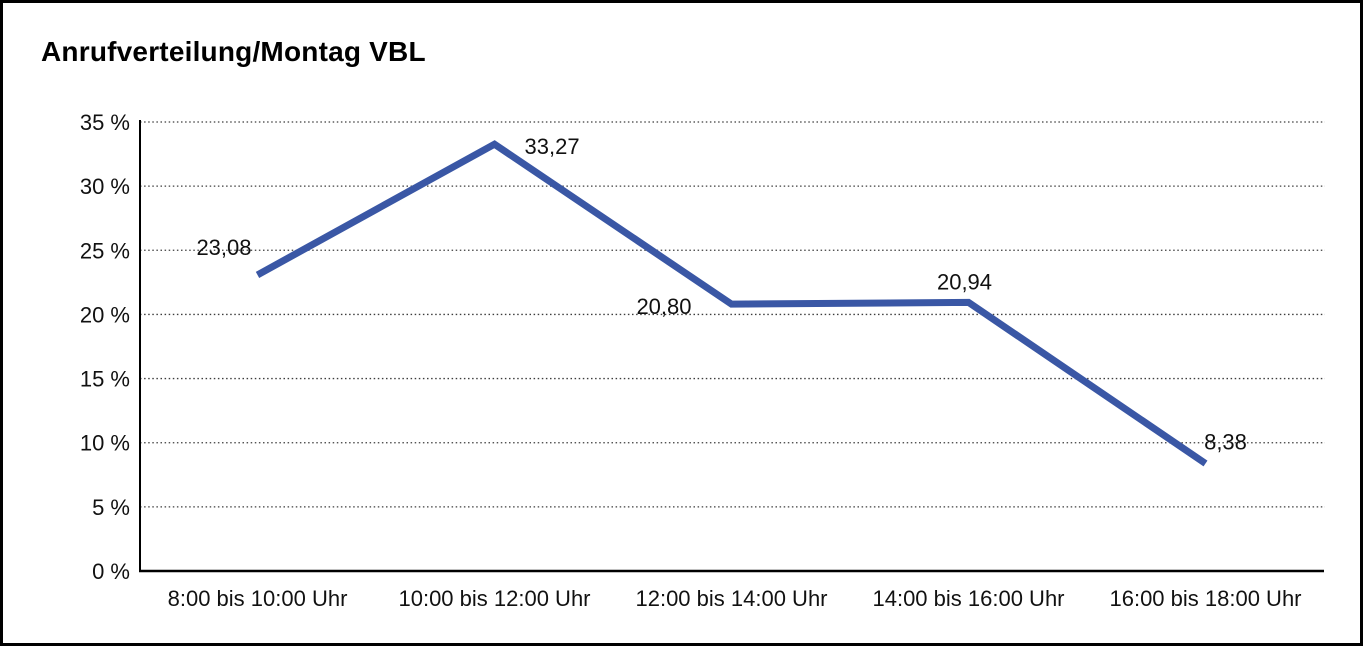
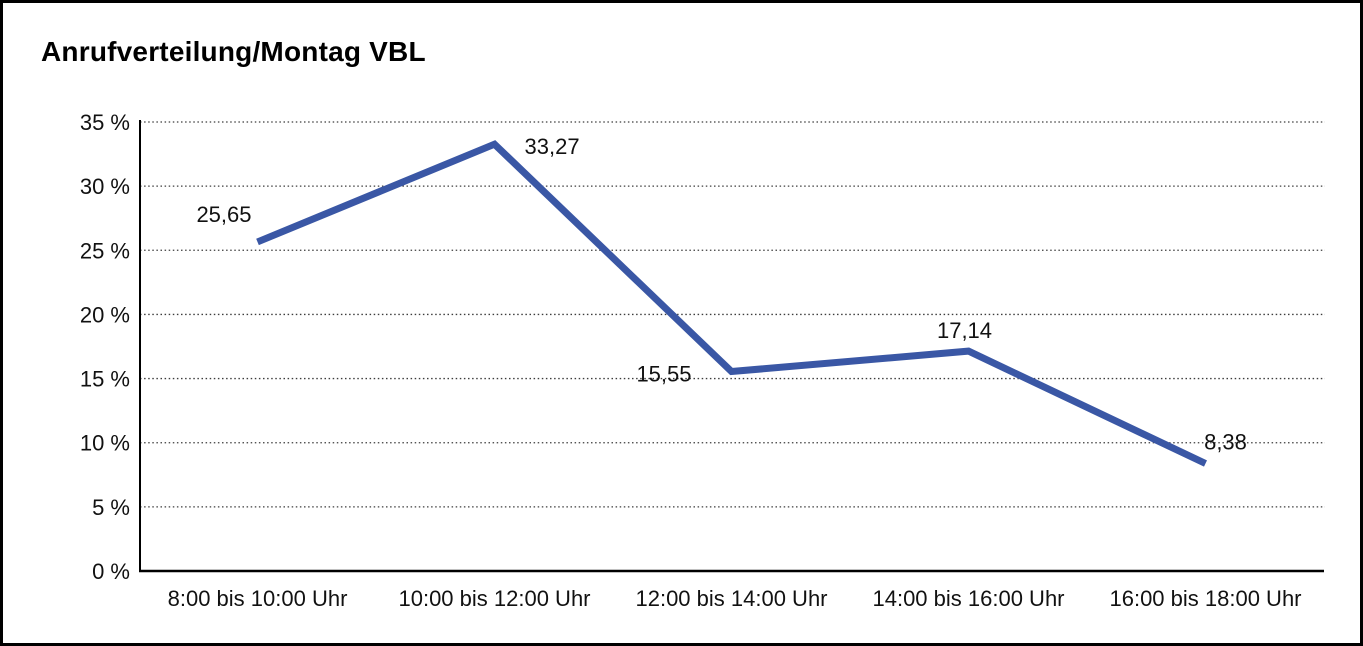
8:00 bis 10:00 Uhr: 23,08 -> 25,65
12:00 bis 14:00 Uhr: 20,80 -> 15,55
14:00 bis 16:00 Uhr: 20,94 -> 17,14
